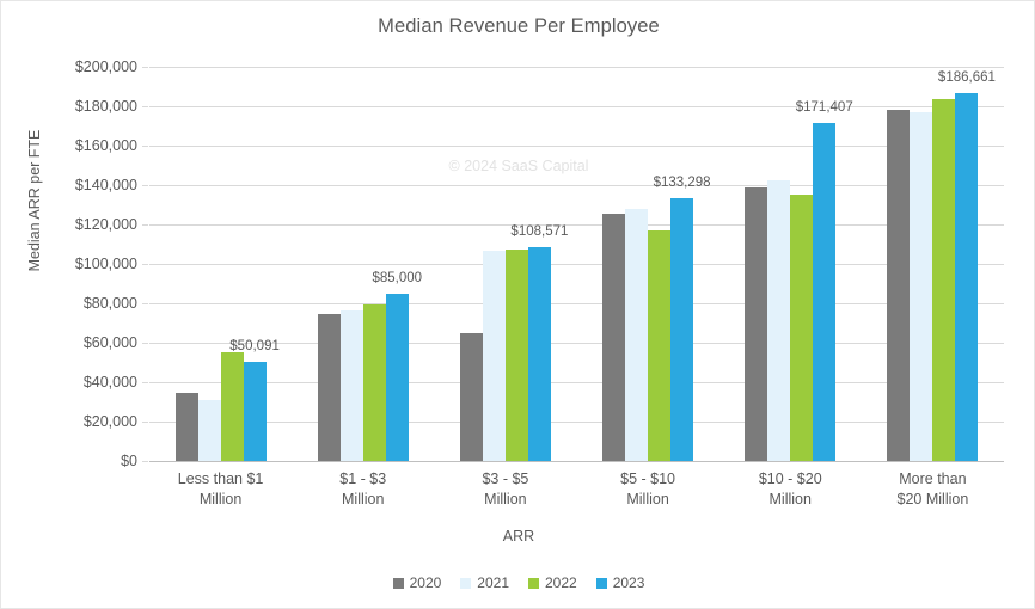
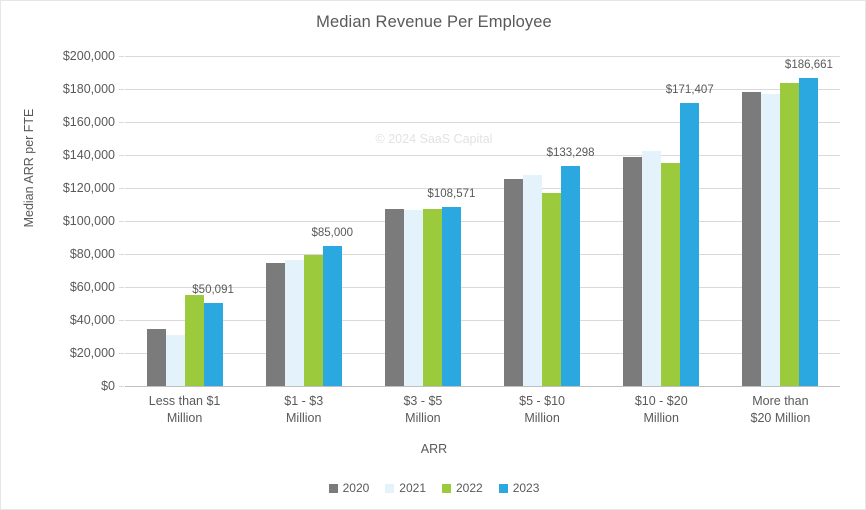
2020/$3 - $5 Million: $65000 -> $107000
